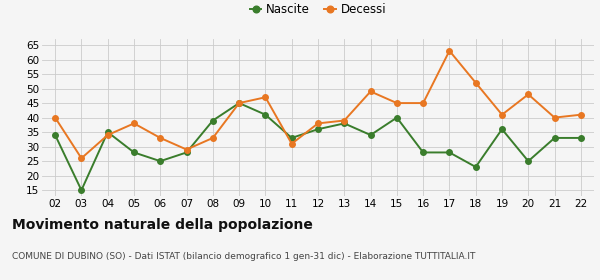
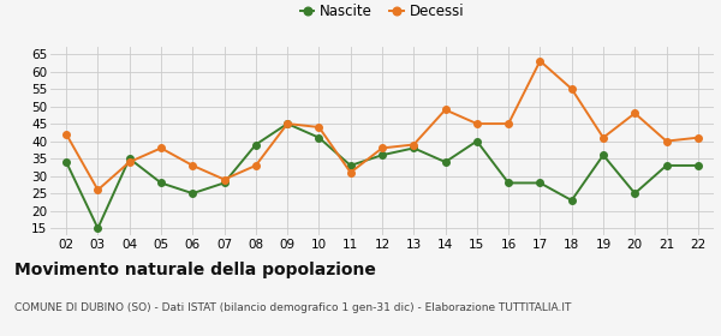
Decessi/02: 40 -> 42
Decessi/10: 47 -> 44
Decessi/18: 52 -> 55
